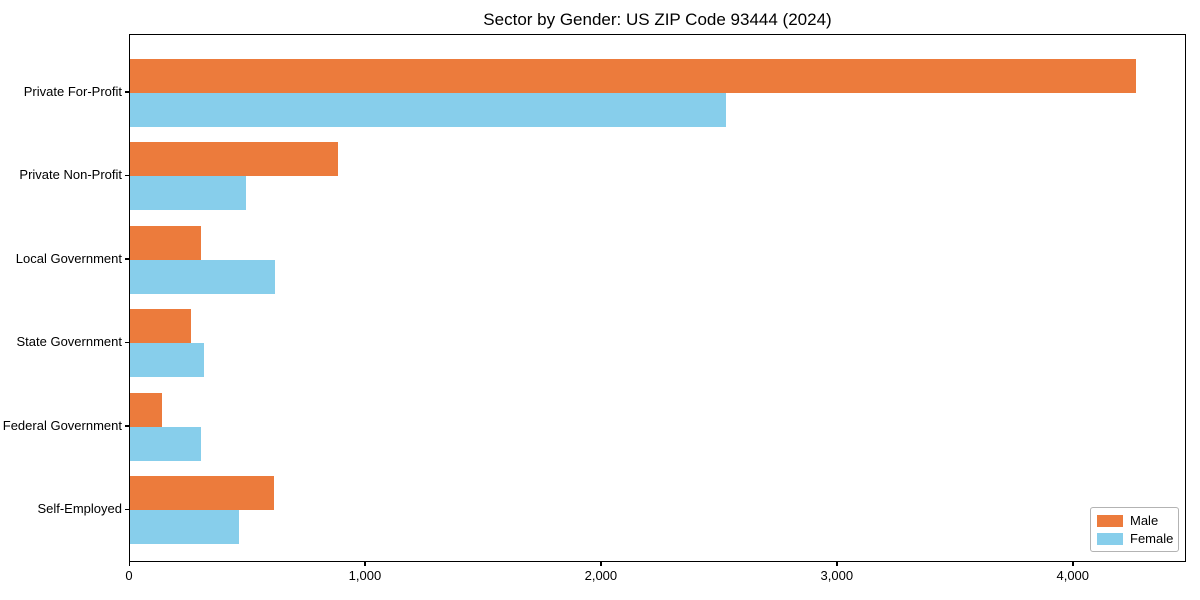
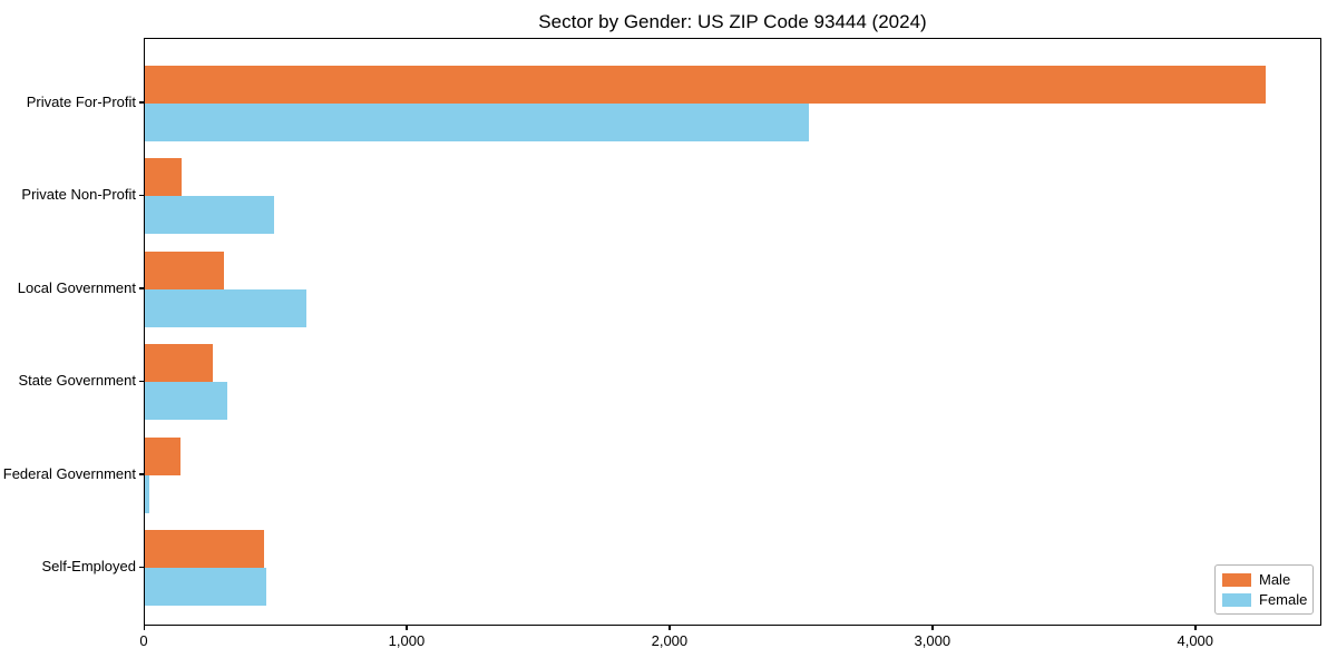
Male/Private Non-Profit: 880 -> 140
Female/Federal Government: 300 -> 20
Male/Self-Employed: 610 -> 460
